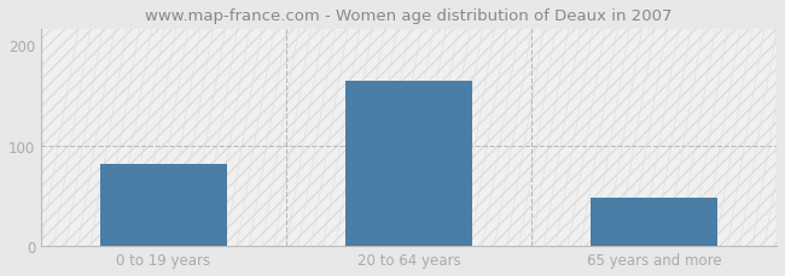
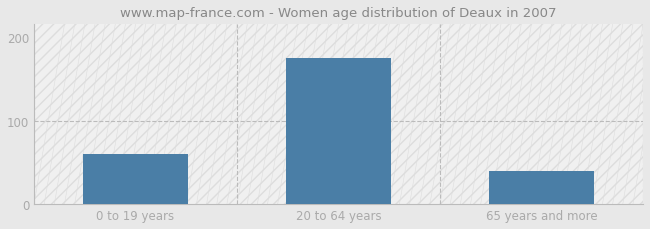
0 to 19 years: 82 -> 60
20 to 64 years: 164 -> 175
65 years and more: 48 -> 40
